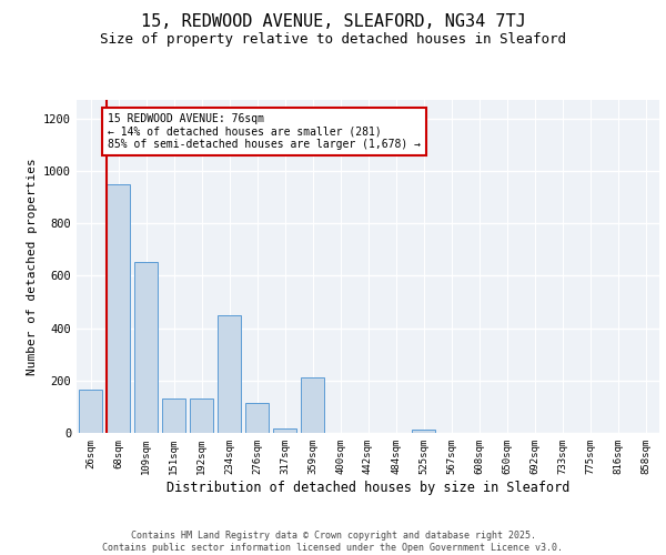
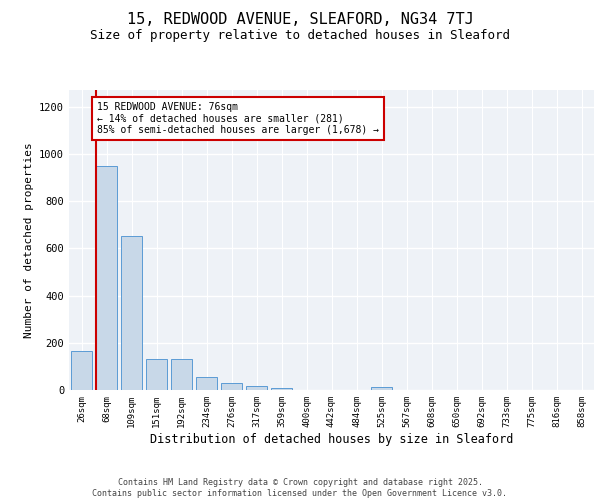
234sqm: 450 -> 57
276sqm: 115 -> 30
359sqm: 210 -> 10
